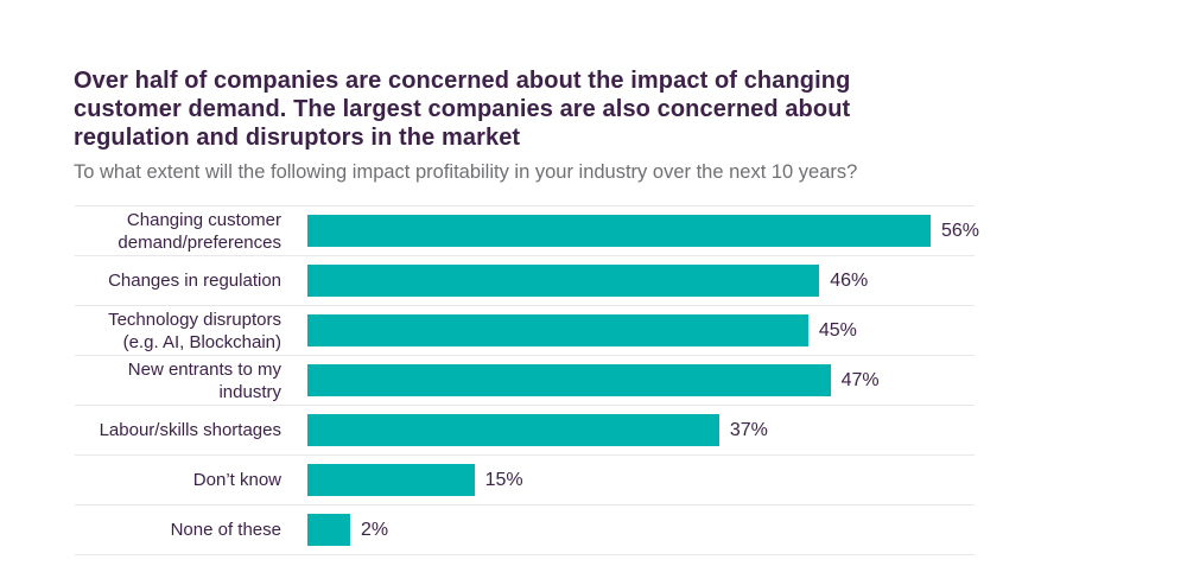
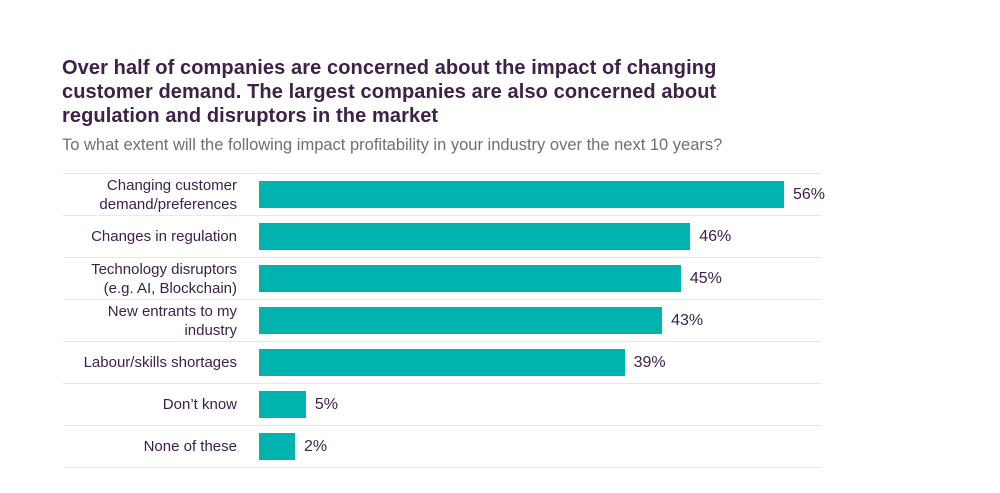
New entrants to my industry: 47% -> 43%
Labour/skills shortages: 37% -> 39%
Don’t know: 15% -> 5%
